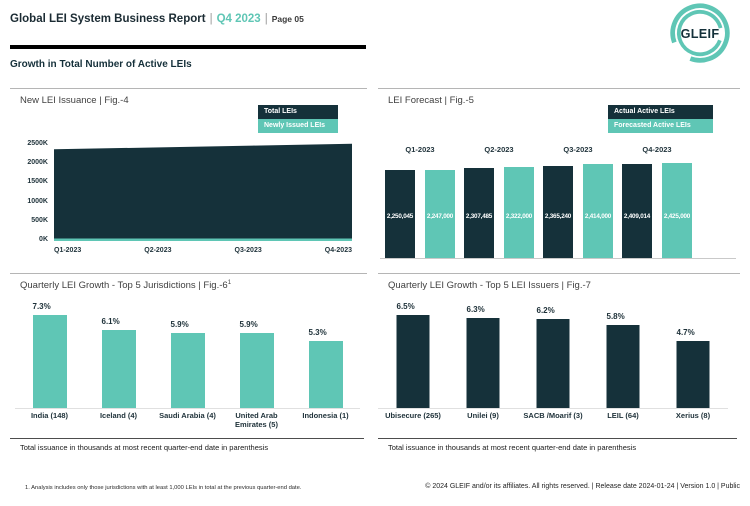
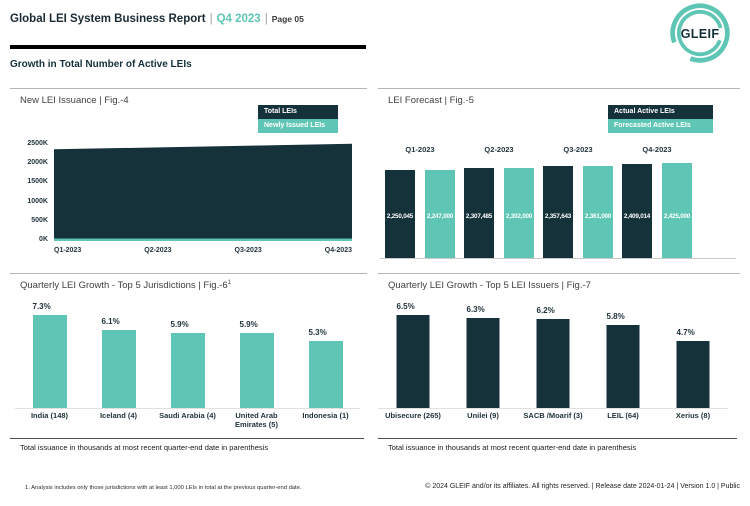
LEI Forecast | Fig.-5/Forecasted Active LEIs/Q2-2023: 2,322,000 -> 2,302,000
LEI Forecast | Fig.-5/Actual Active LEIs/Q3-2023: 2,365,240 -> 2,357,643
LEI Forecast | Fig.-5/Forecasted Active LEIs/Q3-2023: 2,414,000 -> 2,361,000
